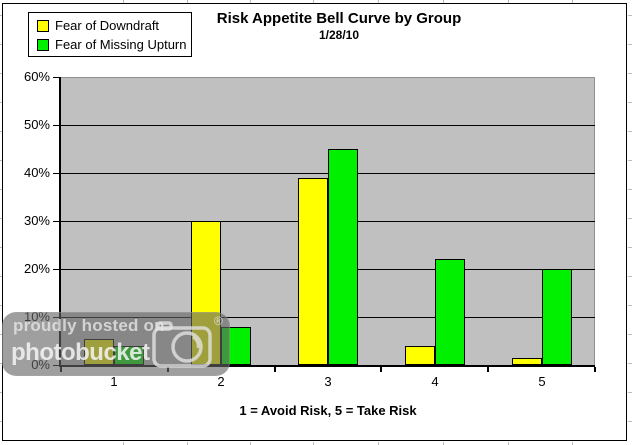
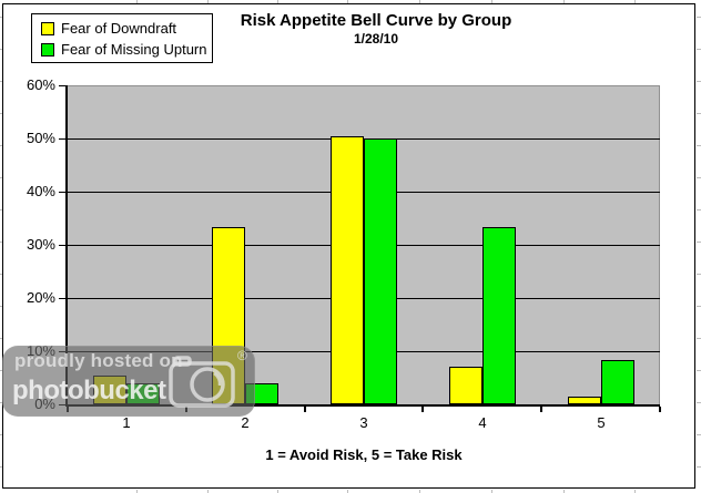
Fear of Downdraft/2: 30% -> 33%
Fear of Missing Upturn/2: 8% -> 4%
Fear of Downdraft/3: 39% -> 50%
Fear of Missing Upturn/3: 45% -> 50%
Fear of Downdraft/4: 4% -> 7%
Fear of Missing Upturn/4: 22% -> 33%
Fear of Missing Upturn/5: 20% -> 8%
